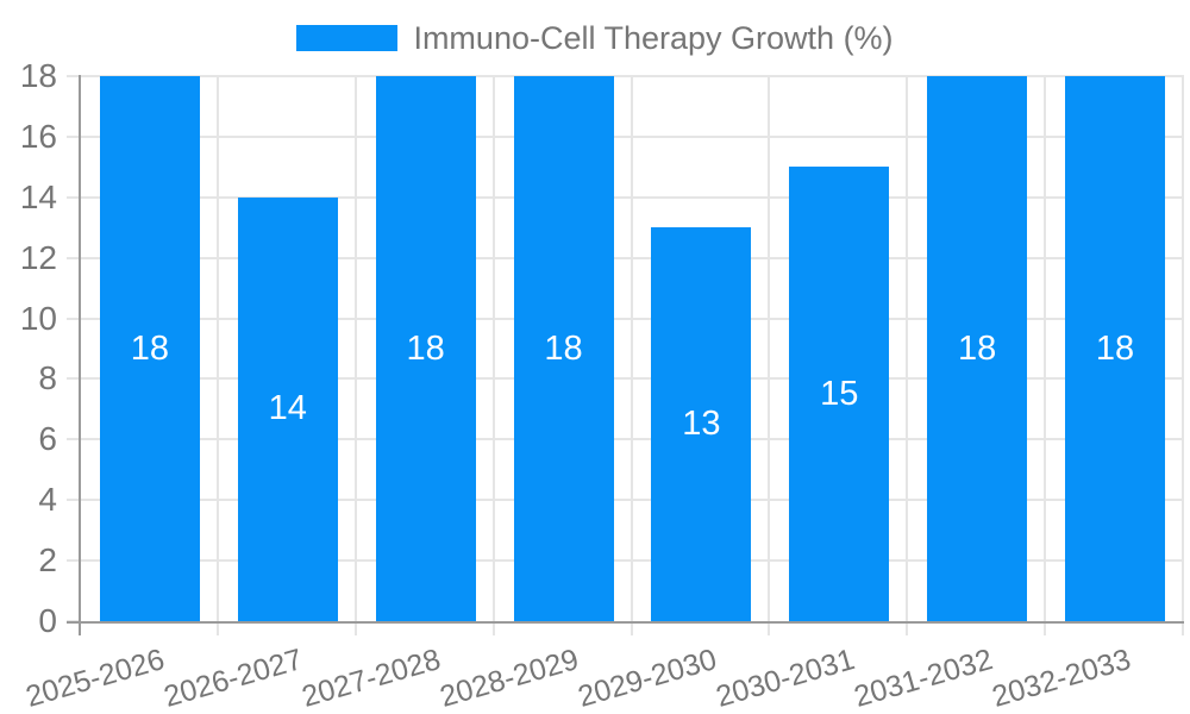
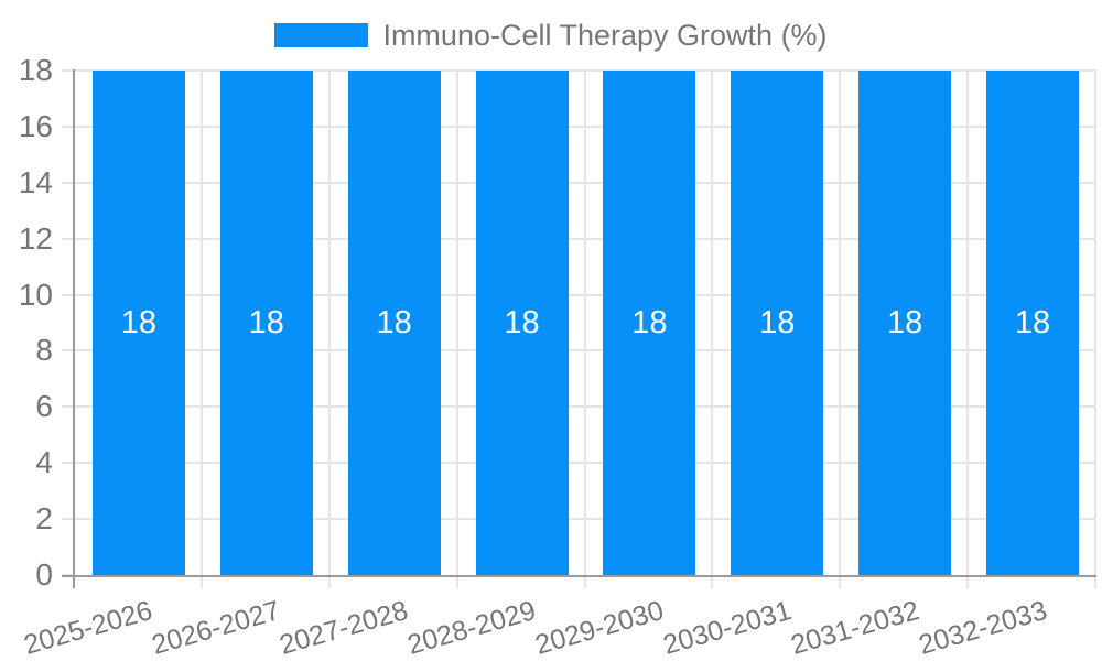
2026-2027: 14 -> 18
2029-2030: 13 -> 18
2030-2031: 15 -> 18
